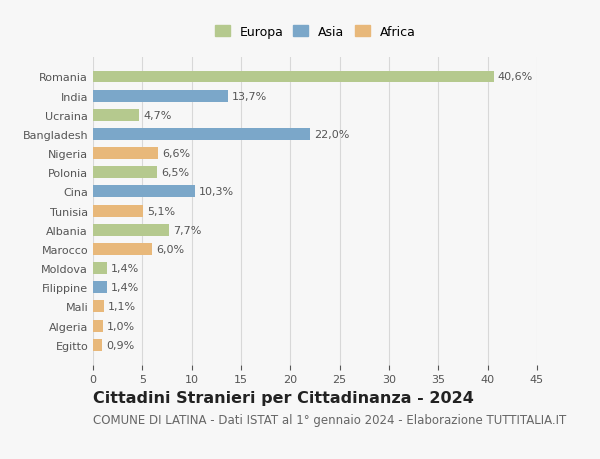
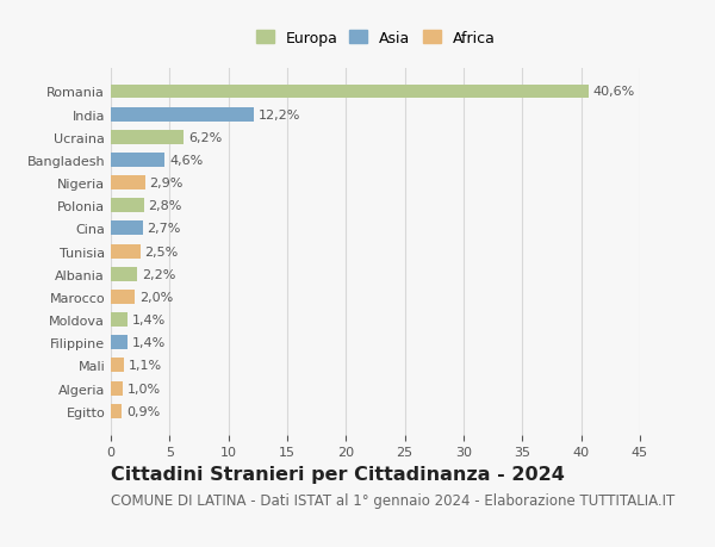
India: 13,7% -> 12,2%
Ucraina: 4,7% -> 6,2%
Bangladesh: 22,0% -> 4,6%
Nigeria: 6,6% -> 2,9%
Polonia: 6,5% -> 2,8%
Cina: 10,3% -> 2,7%
Tunisia: 5,1% -> 2,5%
Albania: 7,7% -> 2,2%
Marocco: 6,0% -> 2,0%
